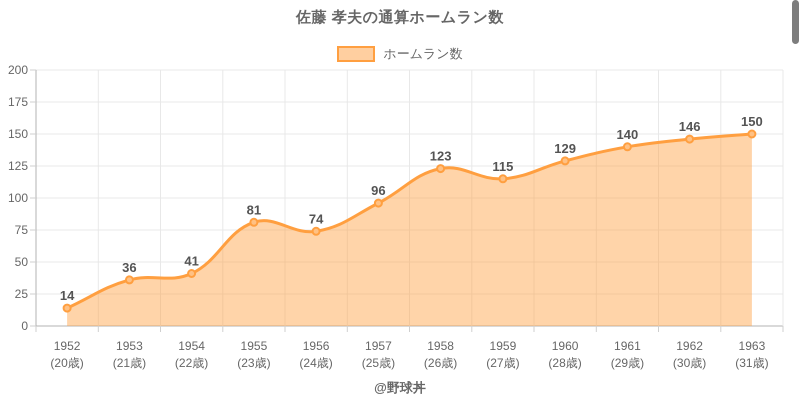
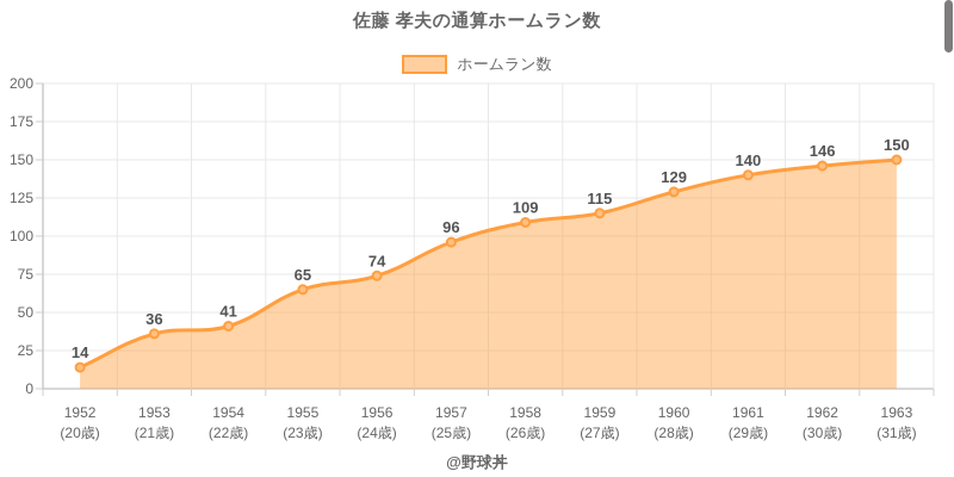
1955: 81 -> 65
1958: 123 -> 109
